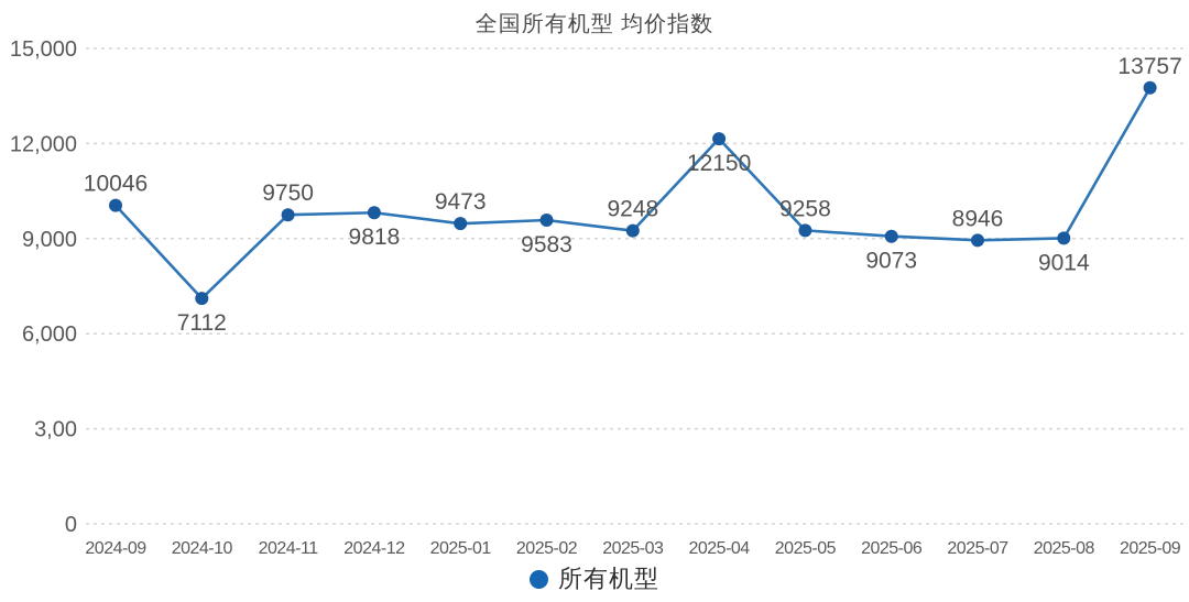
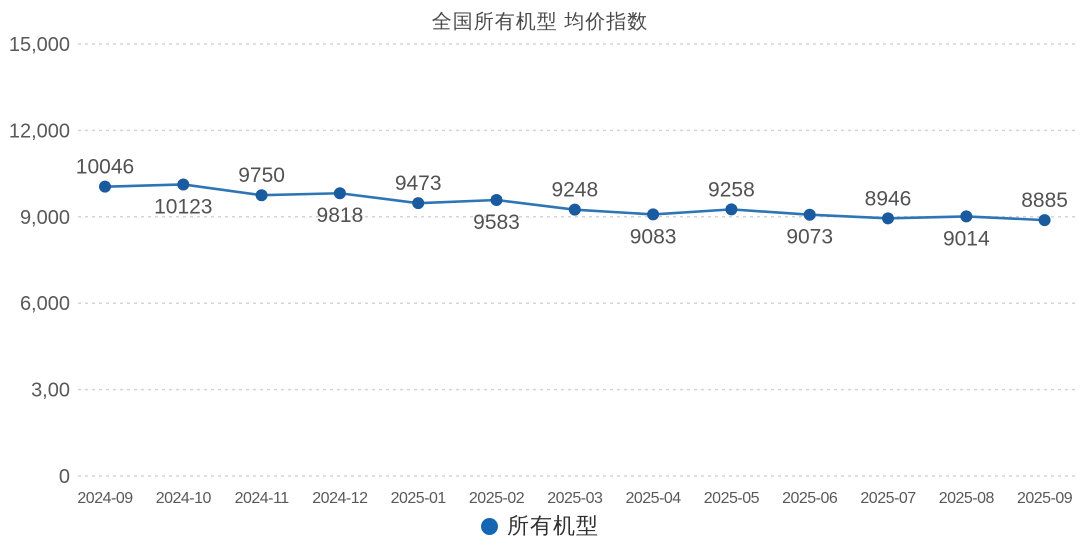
2024-10: 7112 -> 10123
2025-04: 12150 -> 9083
2025-09: 13757 -> 8885
